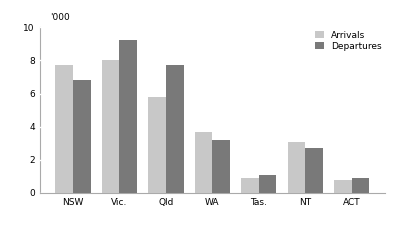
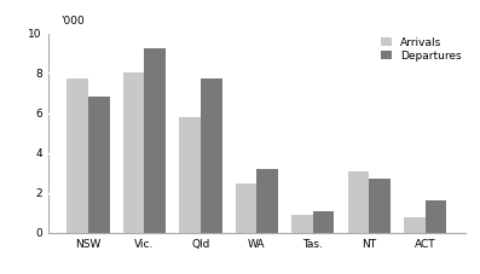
Arrivals/WA: 3.7 -> 2.5
Departures/ACT: 0.9 -> 1.6
